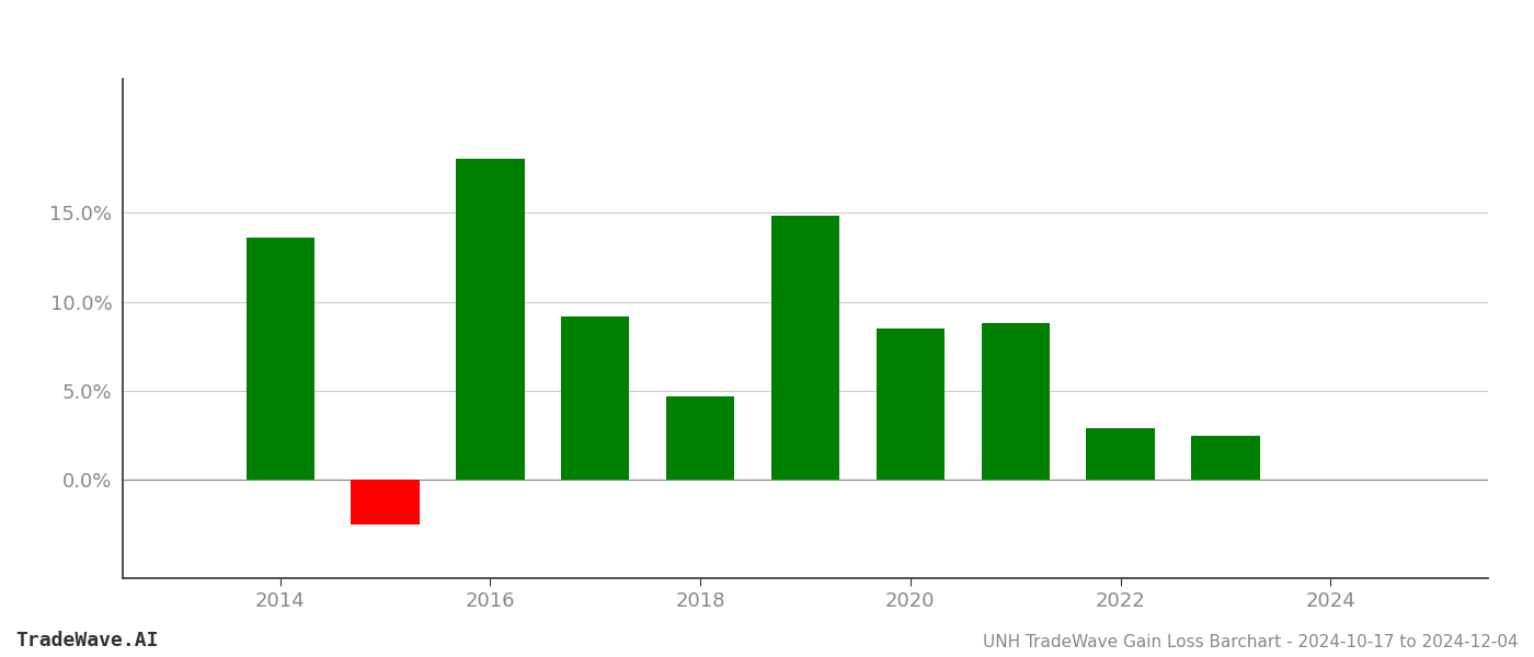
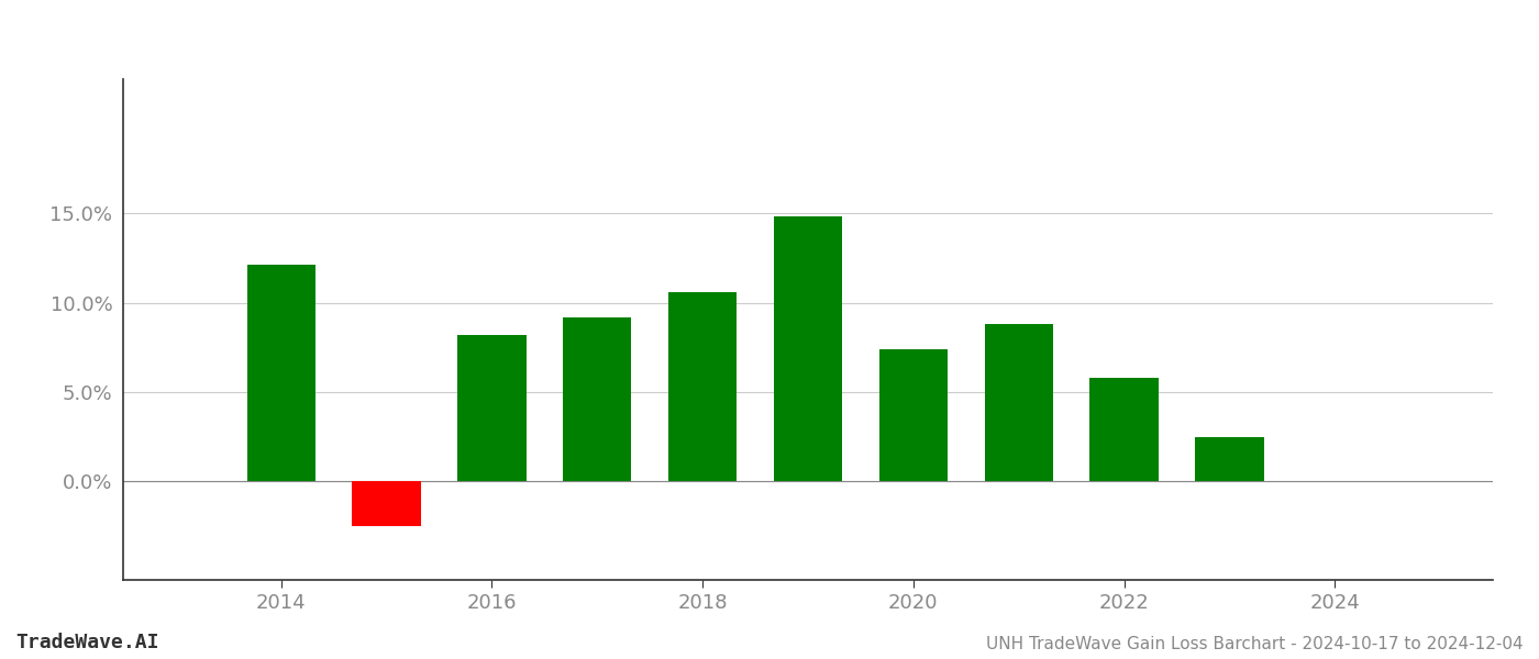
2014: 13.6% -> 12.1%
2016: 18.0% -> 8.2%
2018: 4.7% -> 10.6%
2020: 8.5% -> 7.4%
2022: 2.9% -> 5.8%
